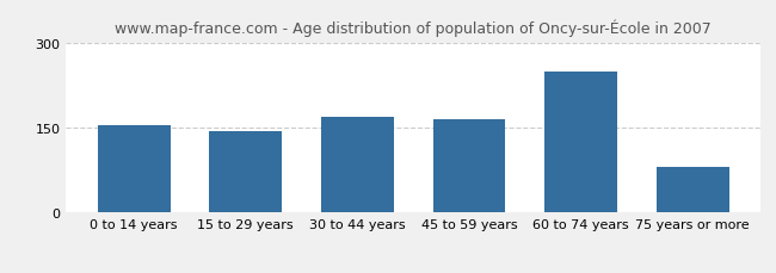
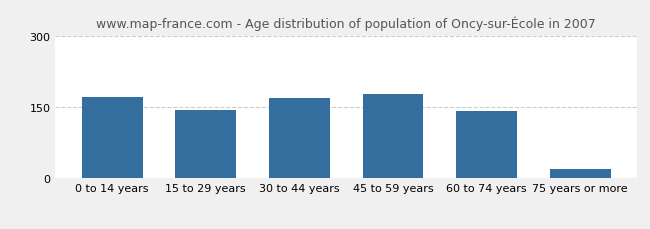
0 to 14 years: 155 -> 172
45 to 59 years: 165 -> 178
60 to 74 years: 250 -> 141
75 years or more: 80 -> 20
